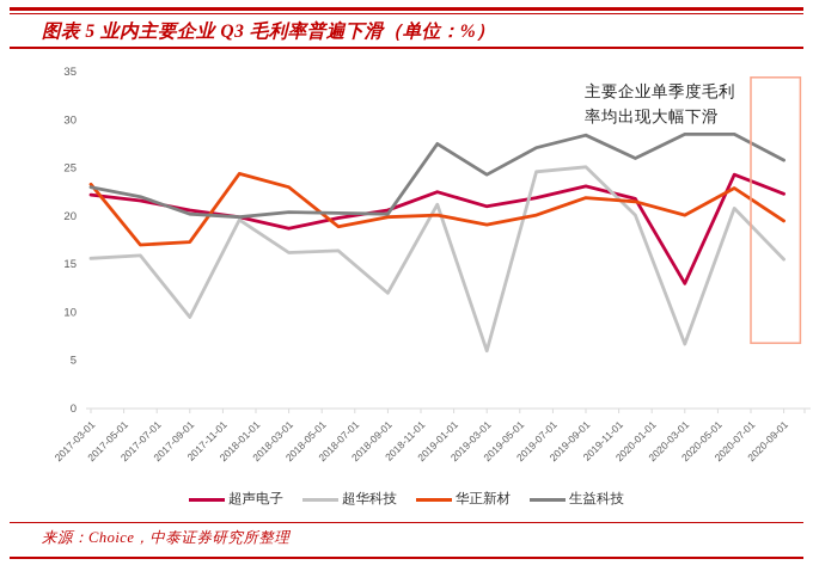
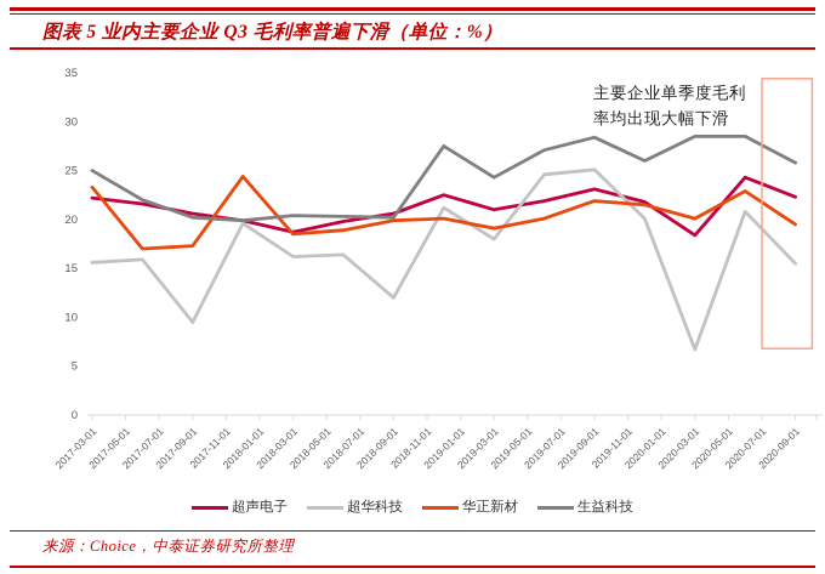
生益科技/2017-03-01: 23 -> 25
华正新材/2018-03-01: 23 -> 18
超华科技/2019-03-01: 6 -> 18
超声电子/2020-03-01: 13 -> 18
